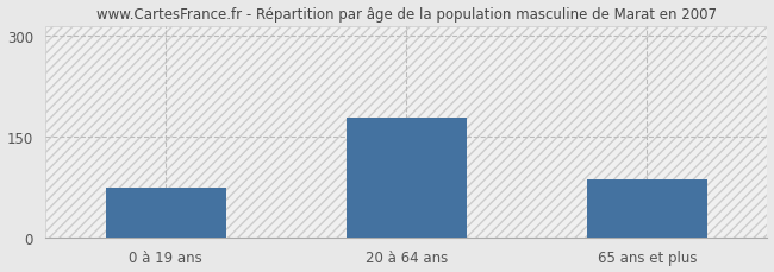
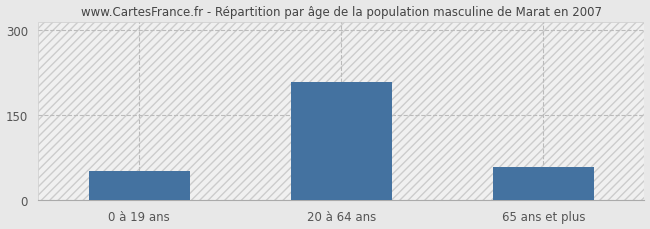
0 à 19 ans: 75 -> 52
20 à 64 ans: 178 -> 208
65 ans et plus: 87 -> 58
